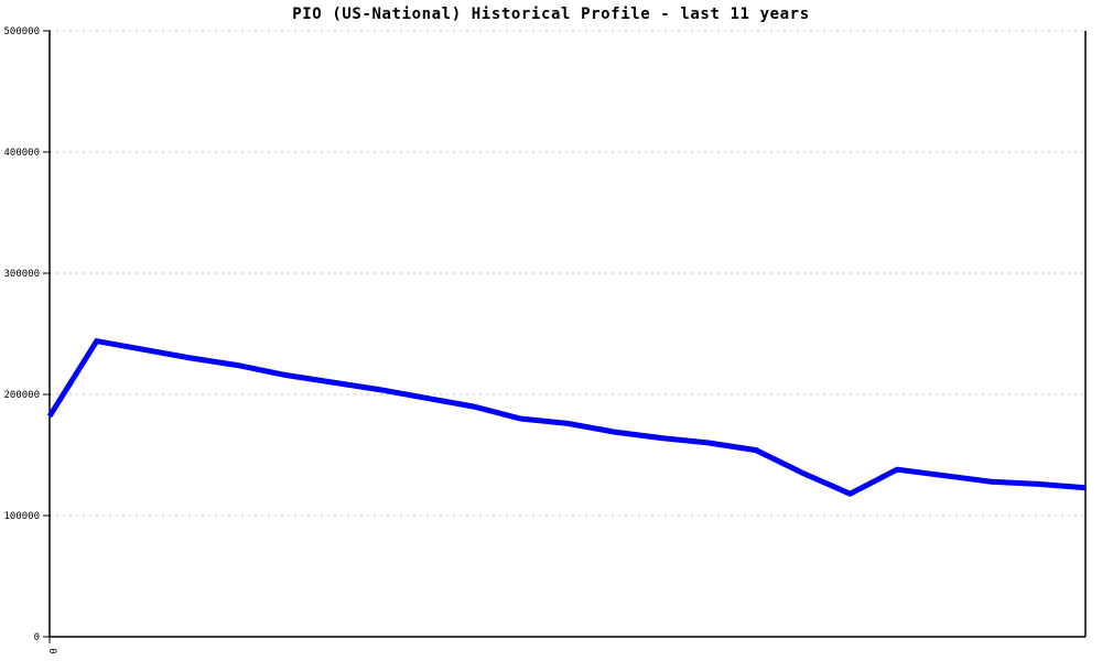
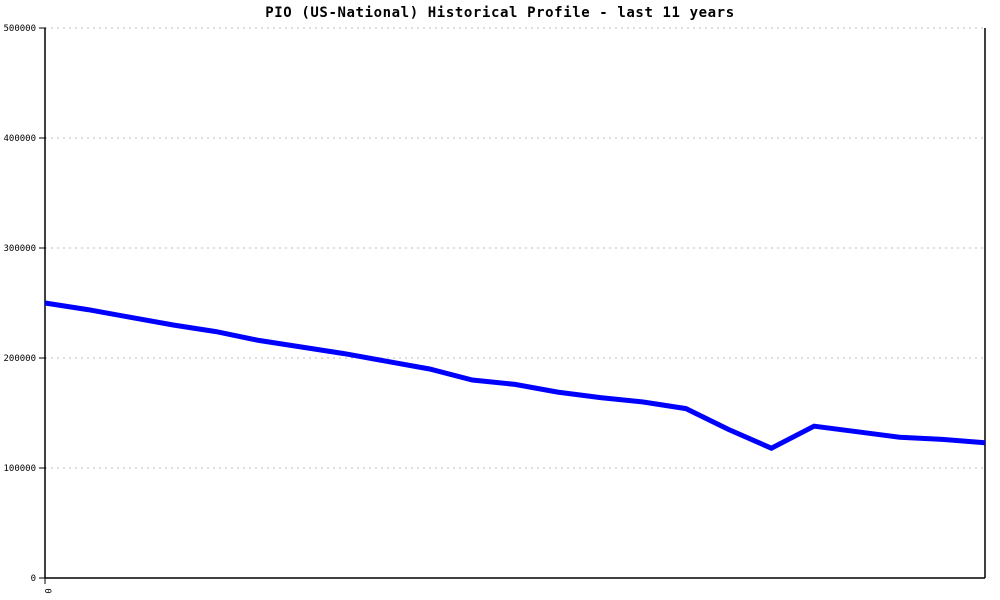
0: 182000 -> 250000
